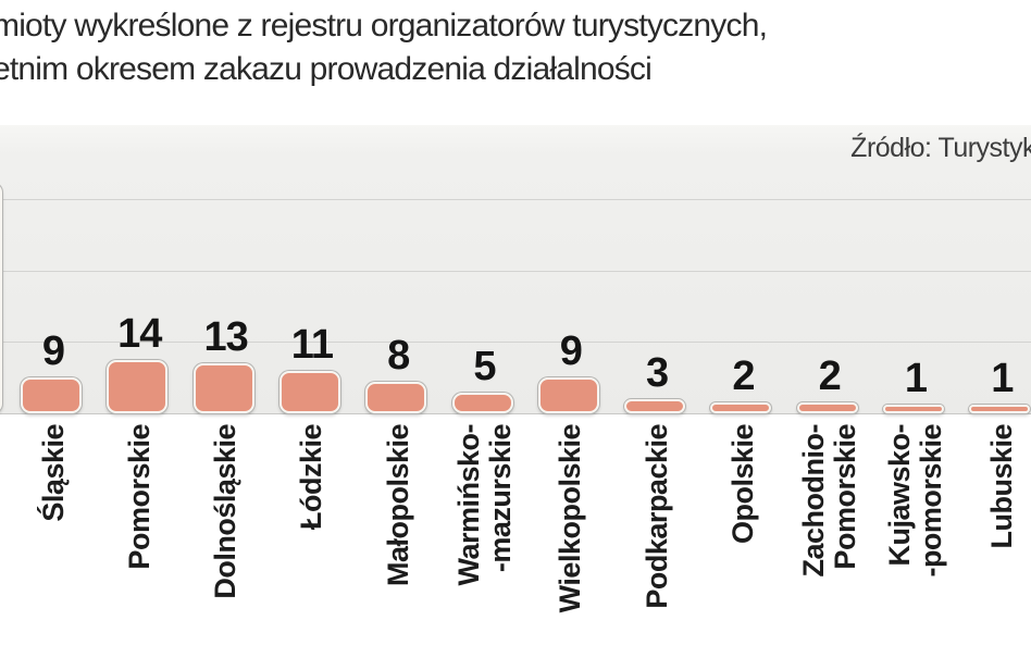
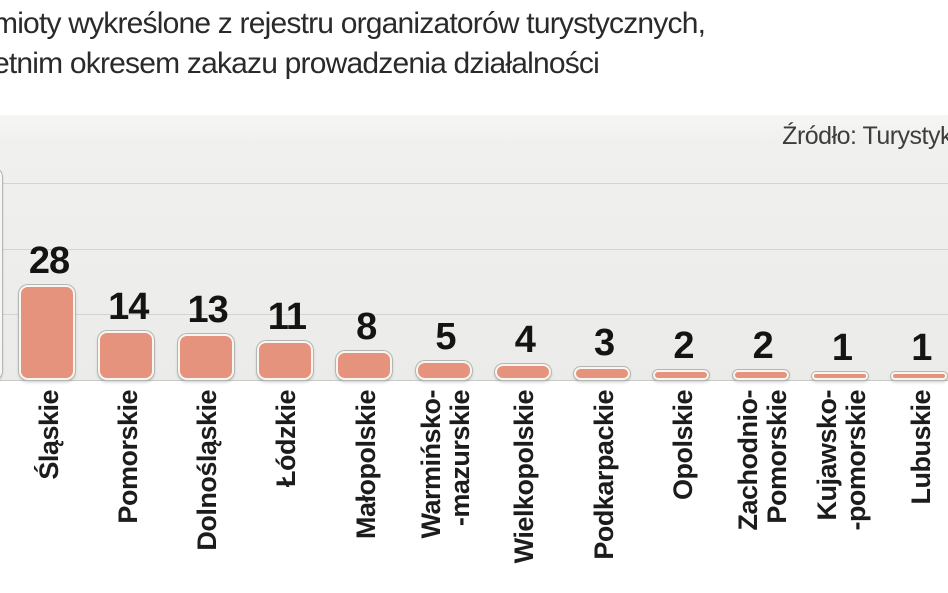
Śląskie: 9 -> 28
Wielkopolskie: 9 -> 4
